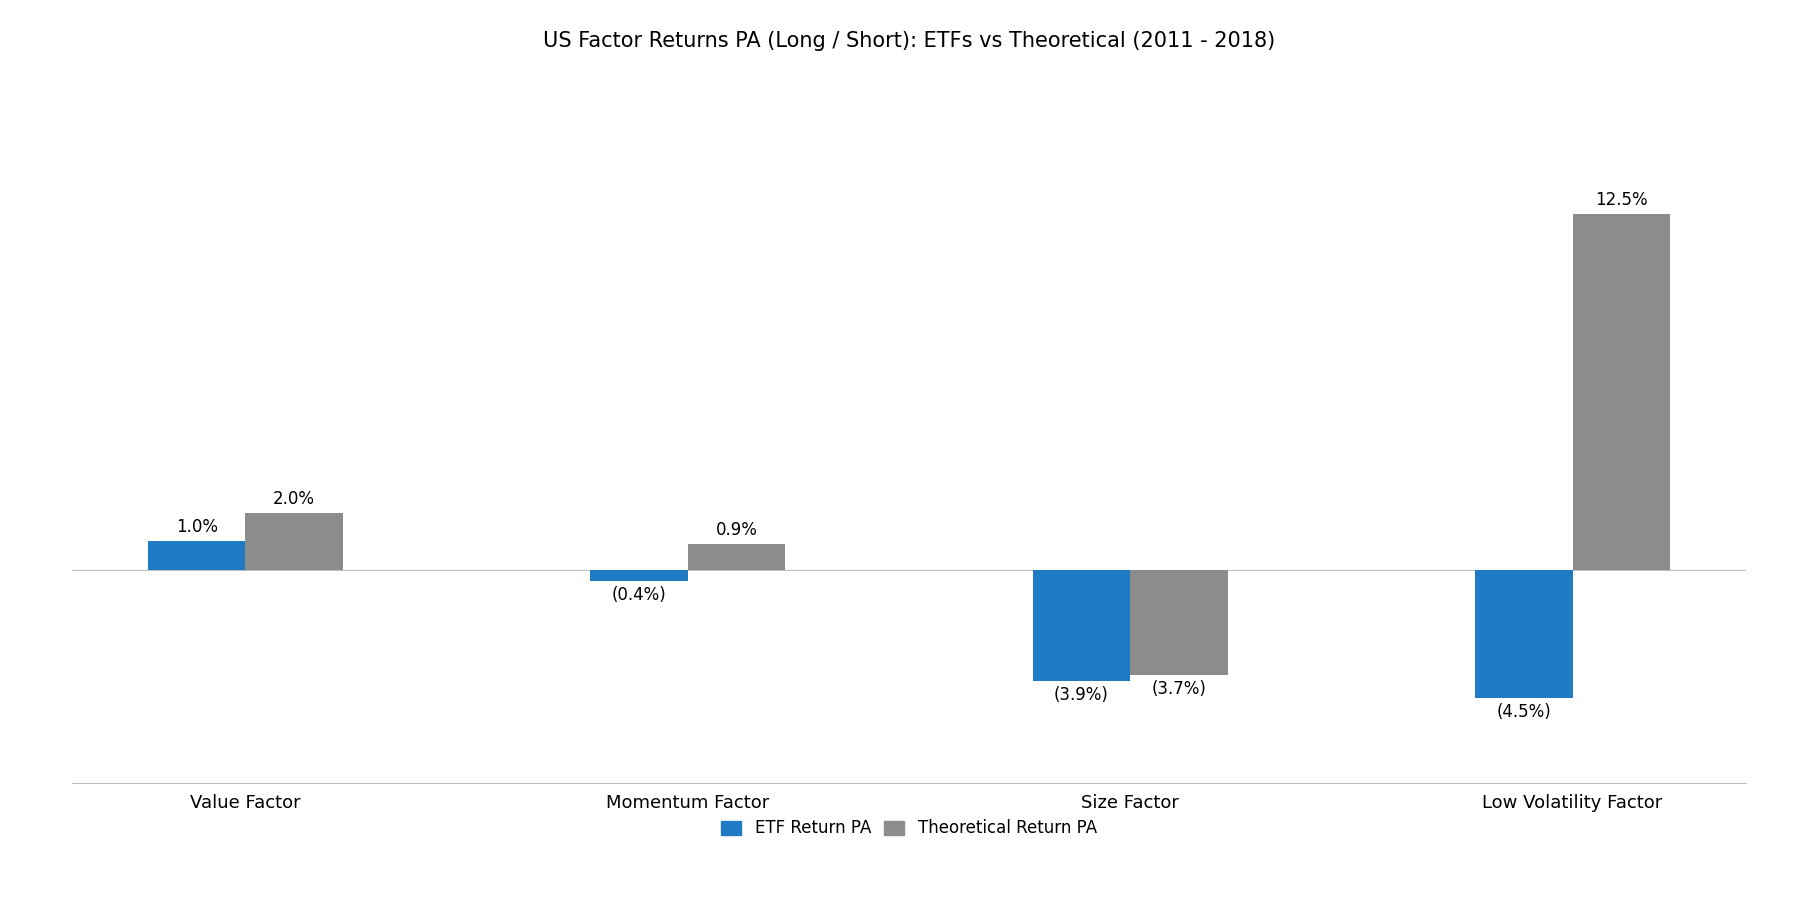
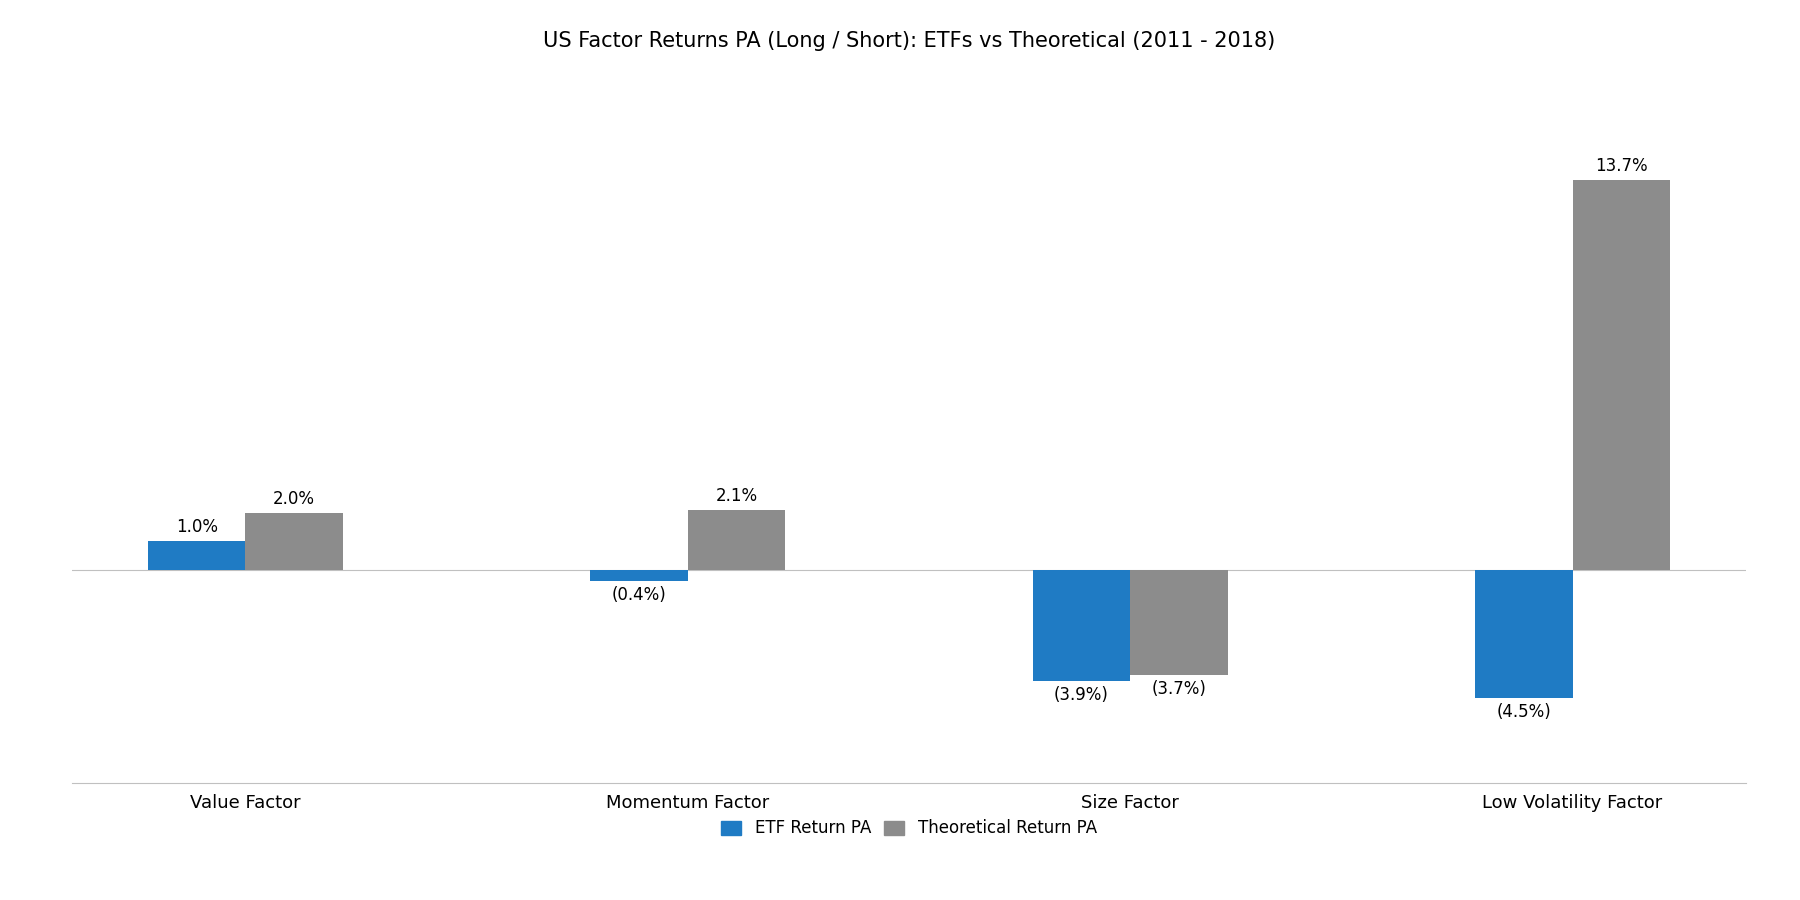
Theoretical Return PA/Momentum Factor: 0.9% -> 2.1%
Theoretical Return PA/Low Volatility Factor: 12.5% -> 13.7%
